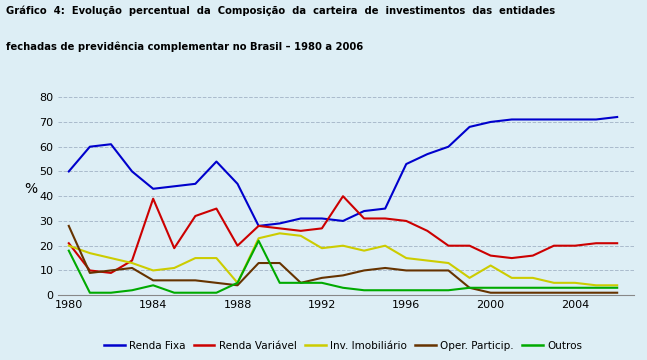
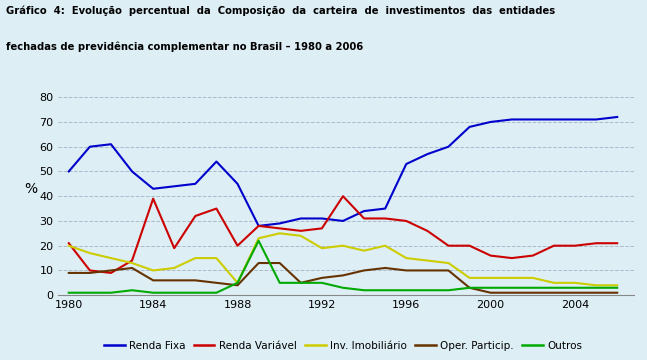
Oper. Particip./1980: 28 -> 9
Outros/1980: 18 -> 1
Outros/1984: 4 -> 1
Inv. Imobiliário/2000: 12 -> 7
